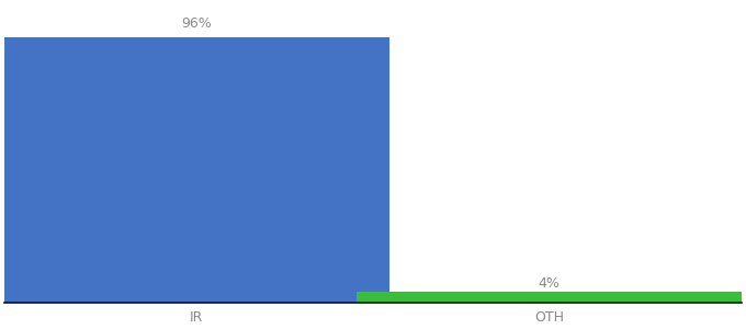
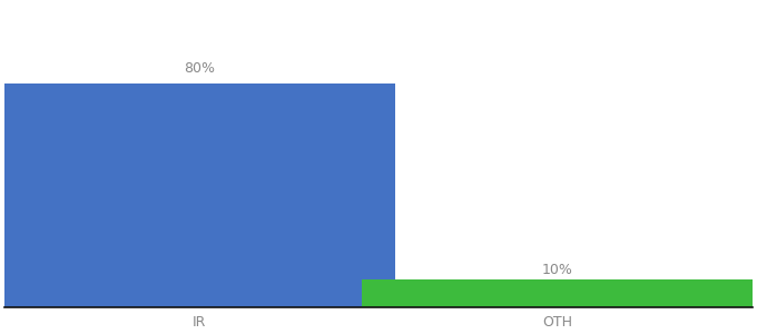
IR: 96% -> 80%
OTH: 4% -> 10%
